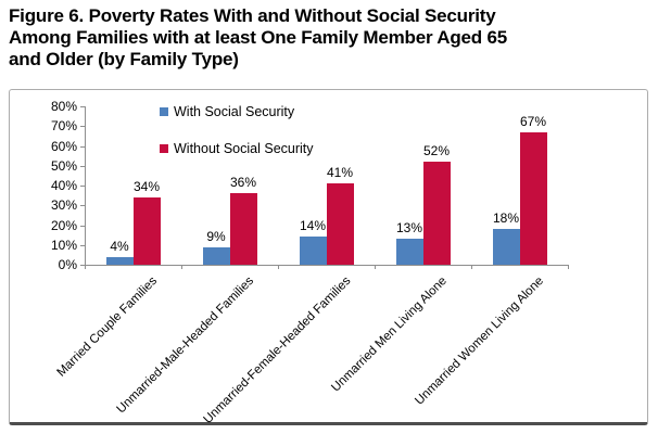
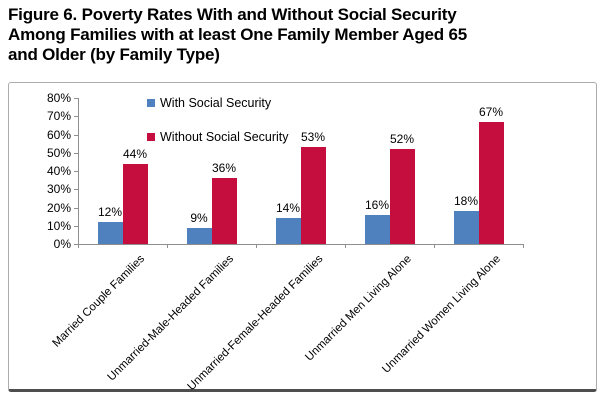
With Social Security/Married Couple Families: 4% -> 12%
Without Social Security/Married Couple Families: 34% -> 44%
Without Social Security/Unmarried-Female-Headed Families: 41% -> 53%
With Social Security/Unmarried Men Living Alone: 13% -> 16%
